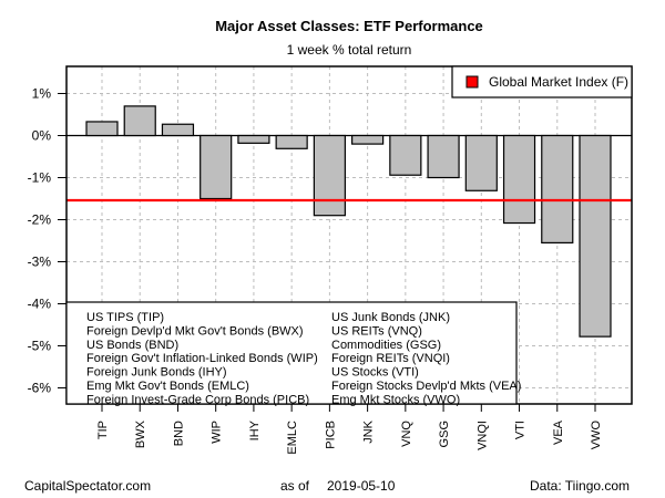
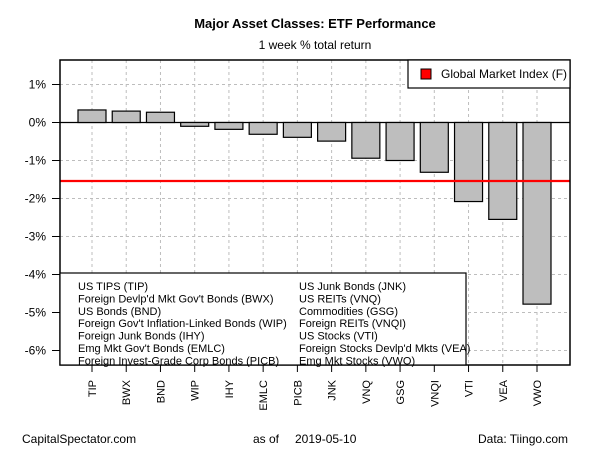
BWX: 0.7% -> 0.3%
WIP: -1.5% -> -0.1%
PICB: -1.9% -> -0.4%
JNK: -0.2% -> -0.5%
